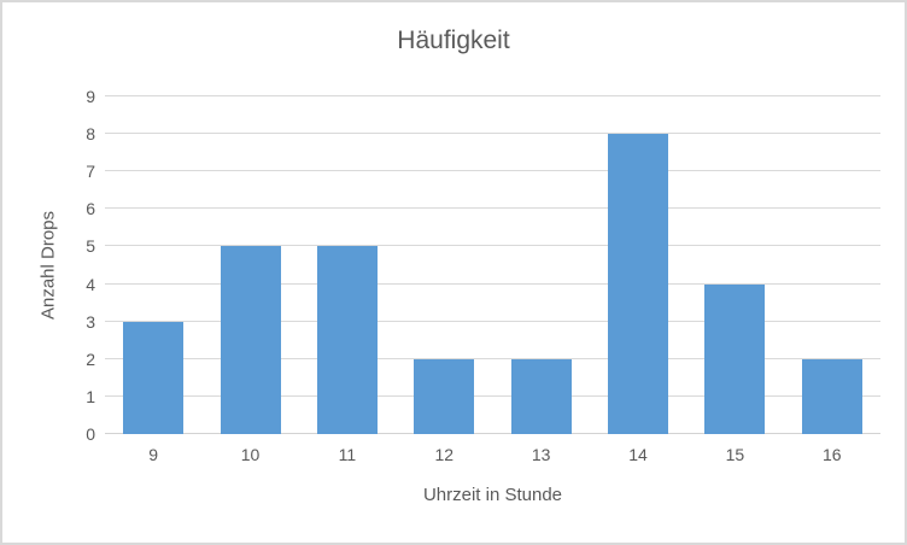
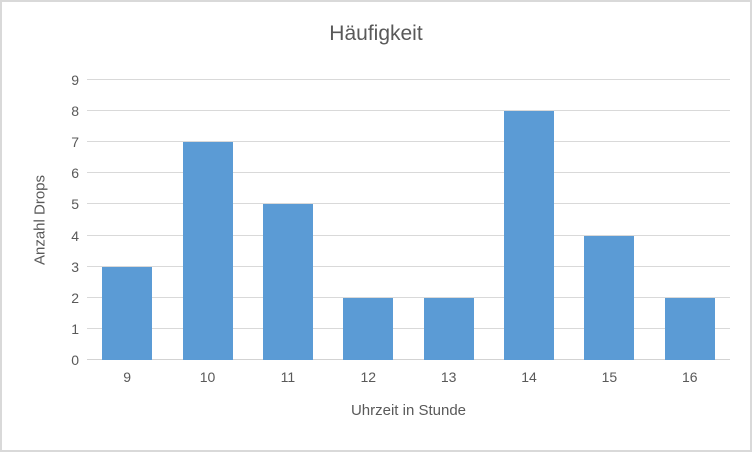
10: 5 -> 7
